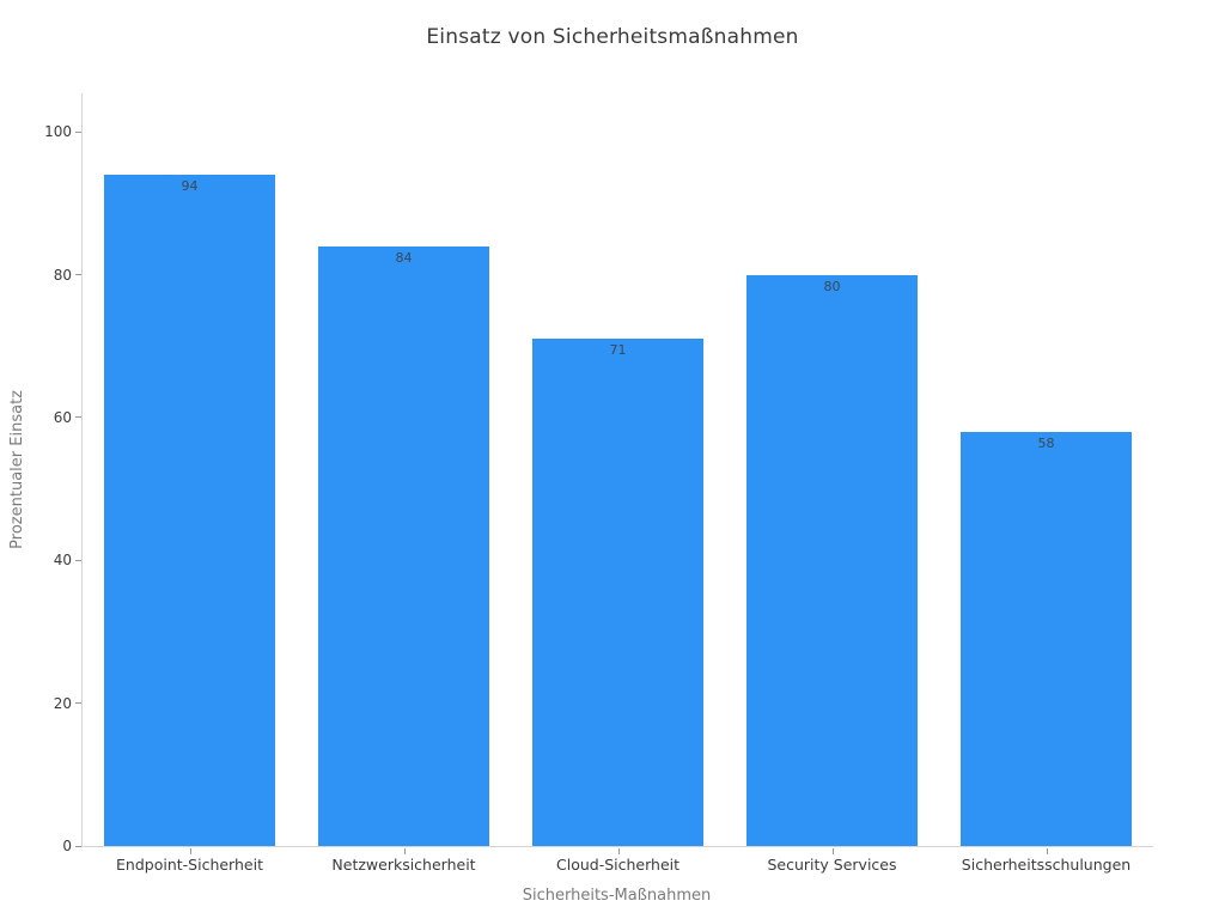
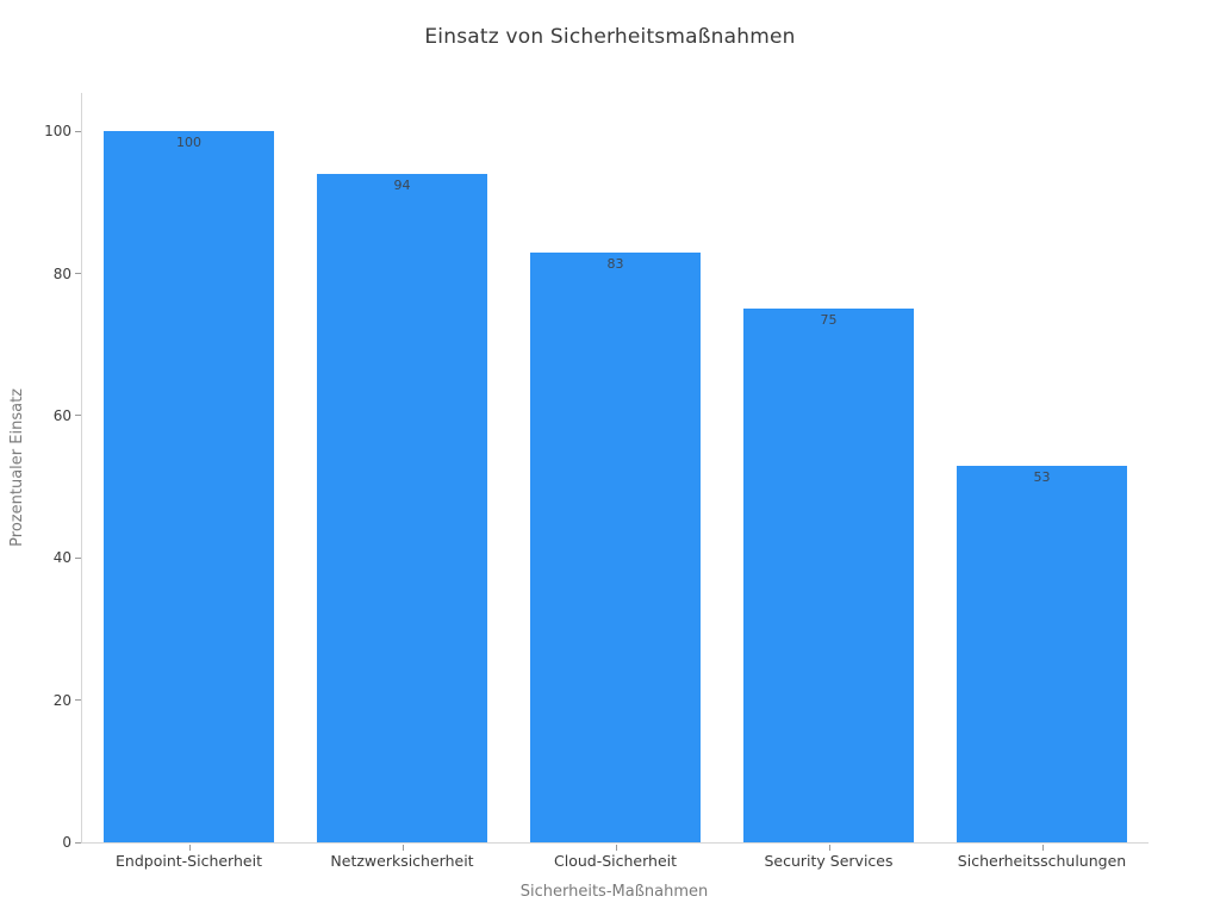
Endpoint-Sicherheit: 94 -> 100
Netzwerksicherheit: 84 -> 94
Cloud-Sicherheit: 71 -> 83
Security Services: 80 -> 75
Sicherheitsschulungen: 58 -> 53
